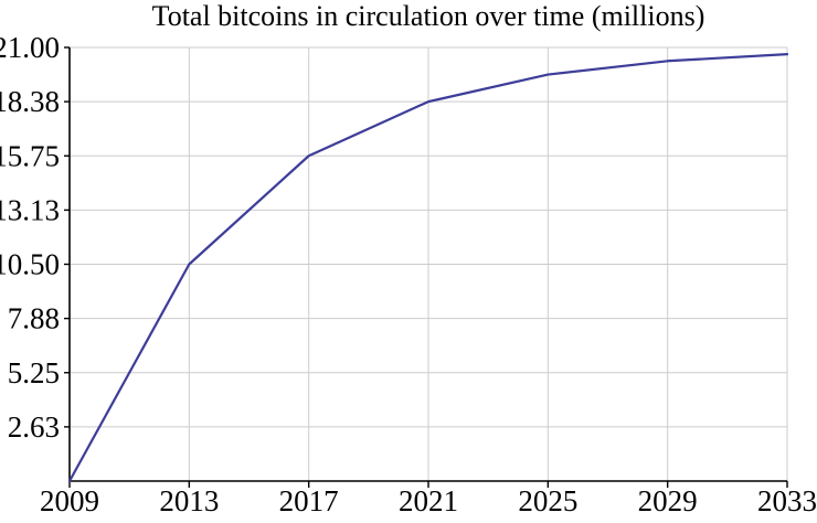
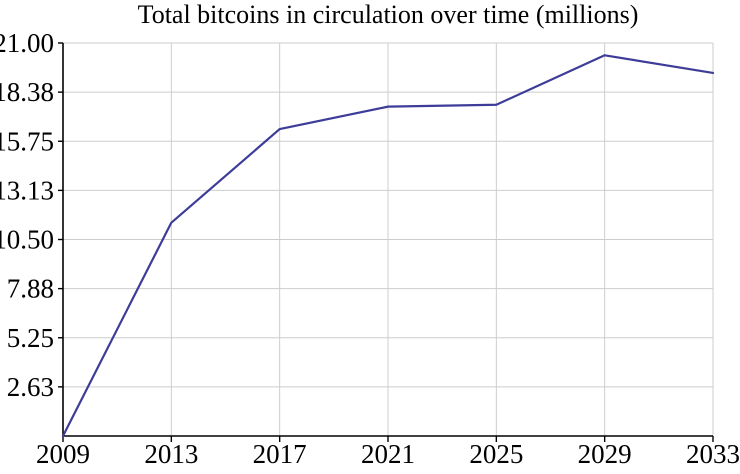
2013: 10.5 -> 11.4
2017: 15.8 -> 16.4
2021: 18.4 -> 17.6
2025: 19.7 -> 17.7
2033: 20.7 -> 19.4
